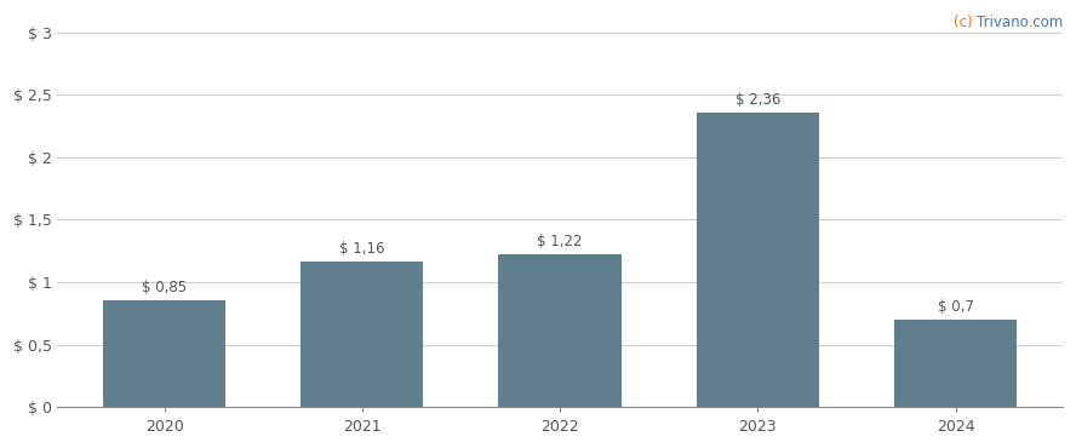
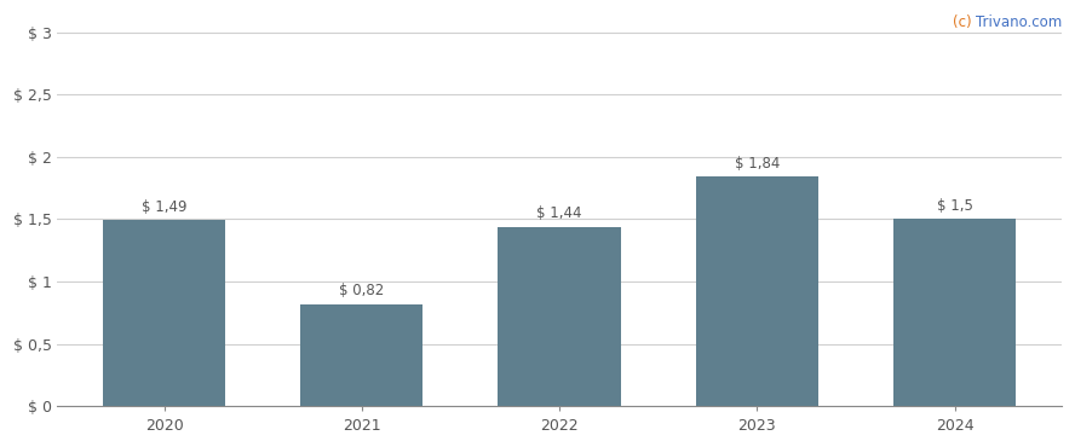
2020: 0,85 -> 1,49
2021: 1,16 -> 0,82
2022: 1,22 -> 1,44
2023: 2,36 -> 1,84
2024: 0,7 -> 1,5
